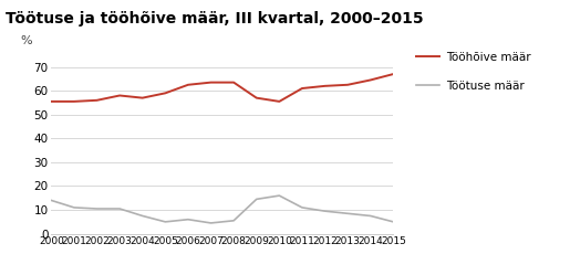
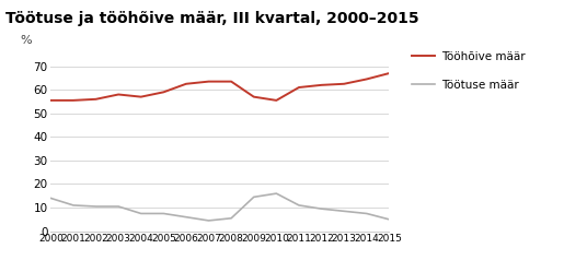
Töötuse määr/2005: 5.0 -> 7.5
